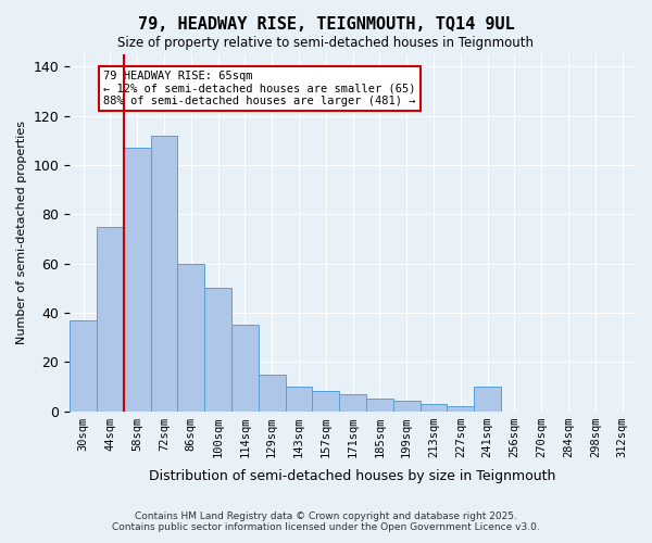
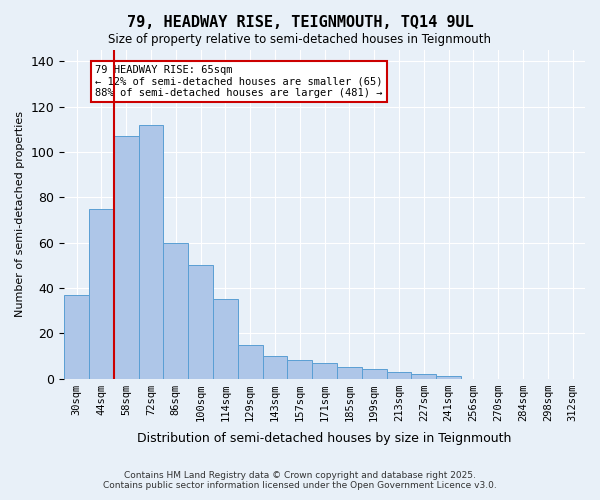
241sqm: 10 -> 1
